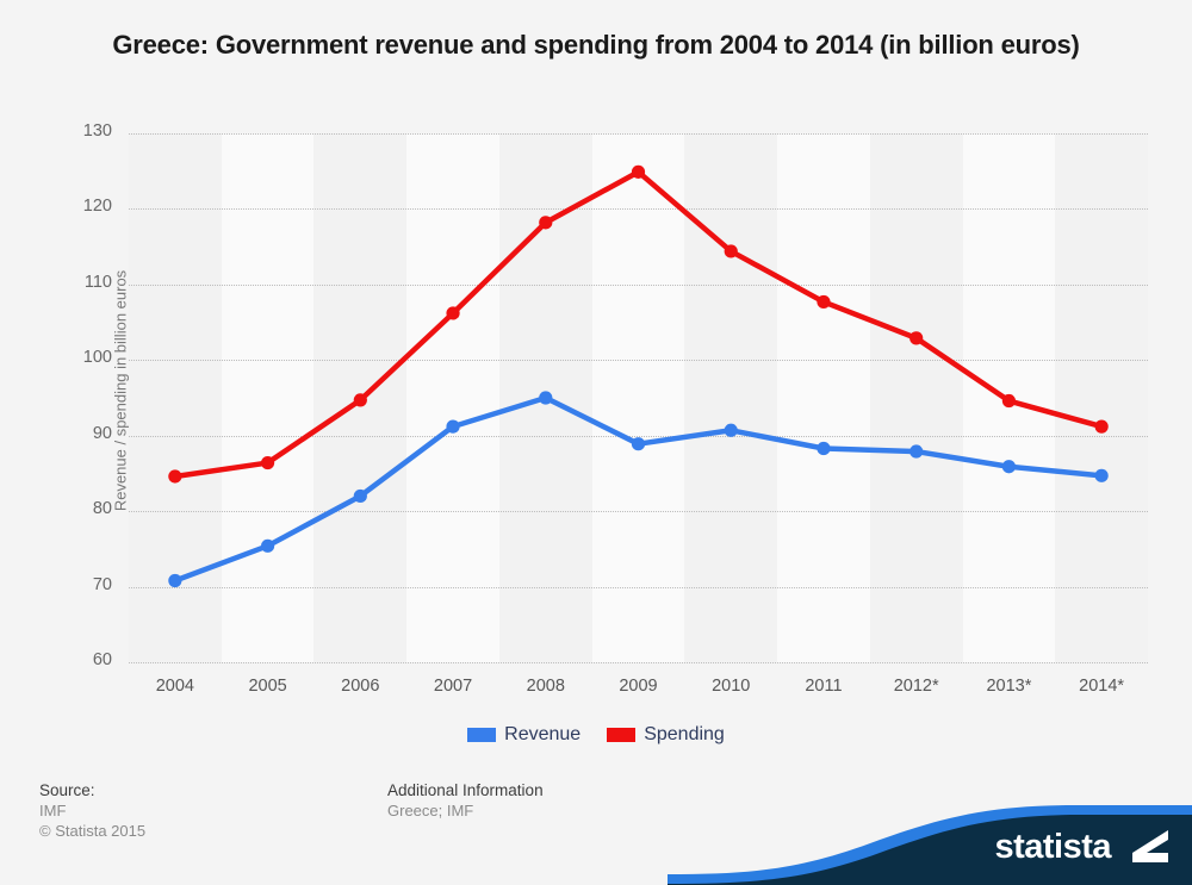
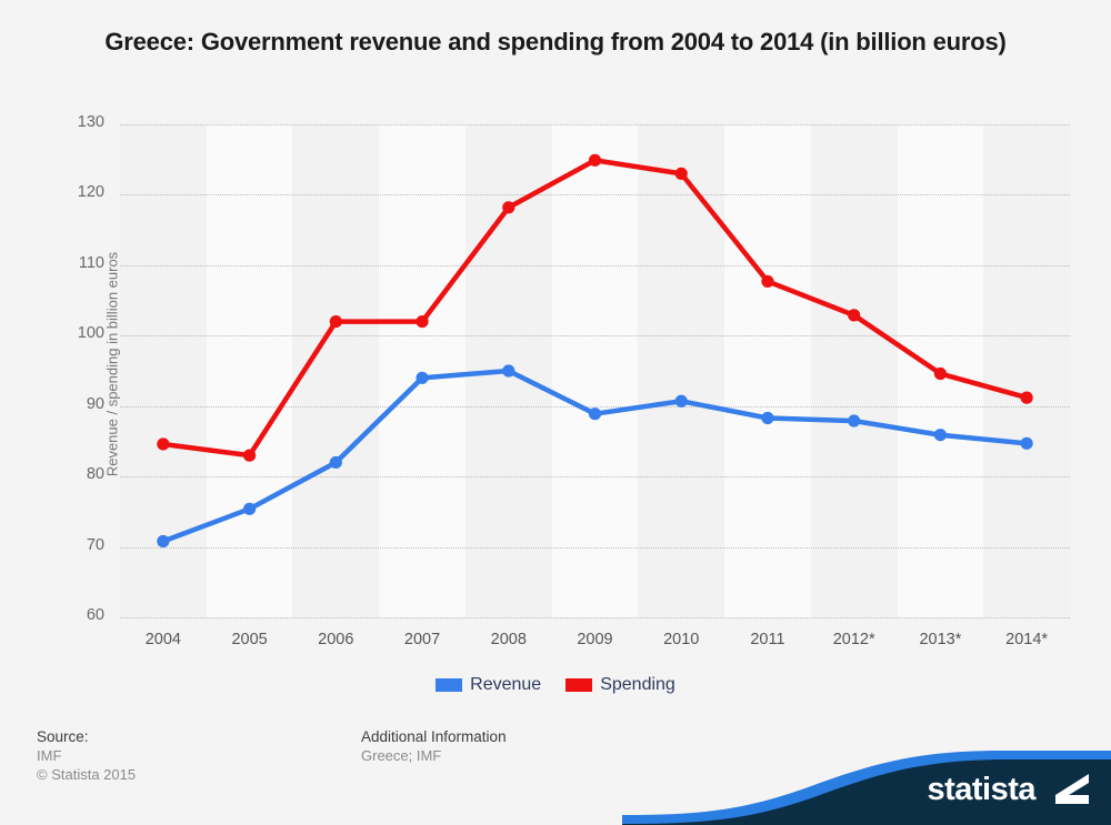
Spending/2005: 86 -> 83
Spending/2006: 95 -> 102
Revenue/2007: 91 -> 94
Spending/2007: 106 -> 102
Spending/2010: 114 -> 123
